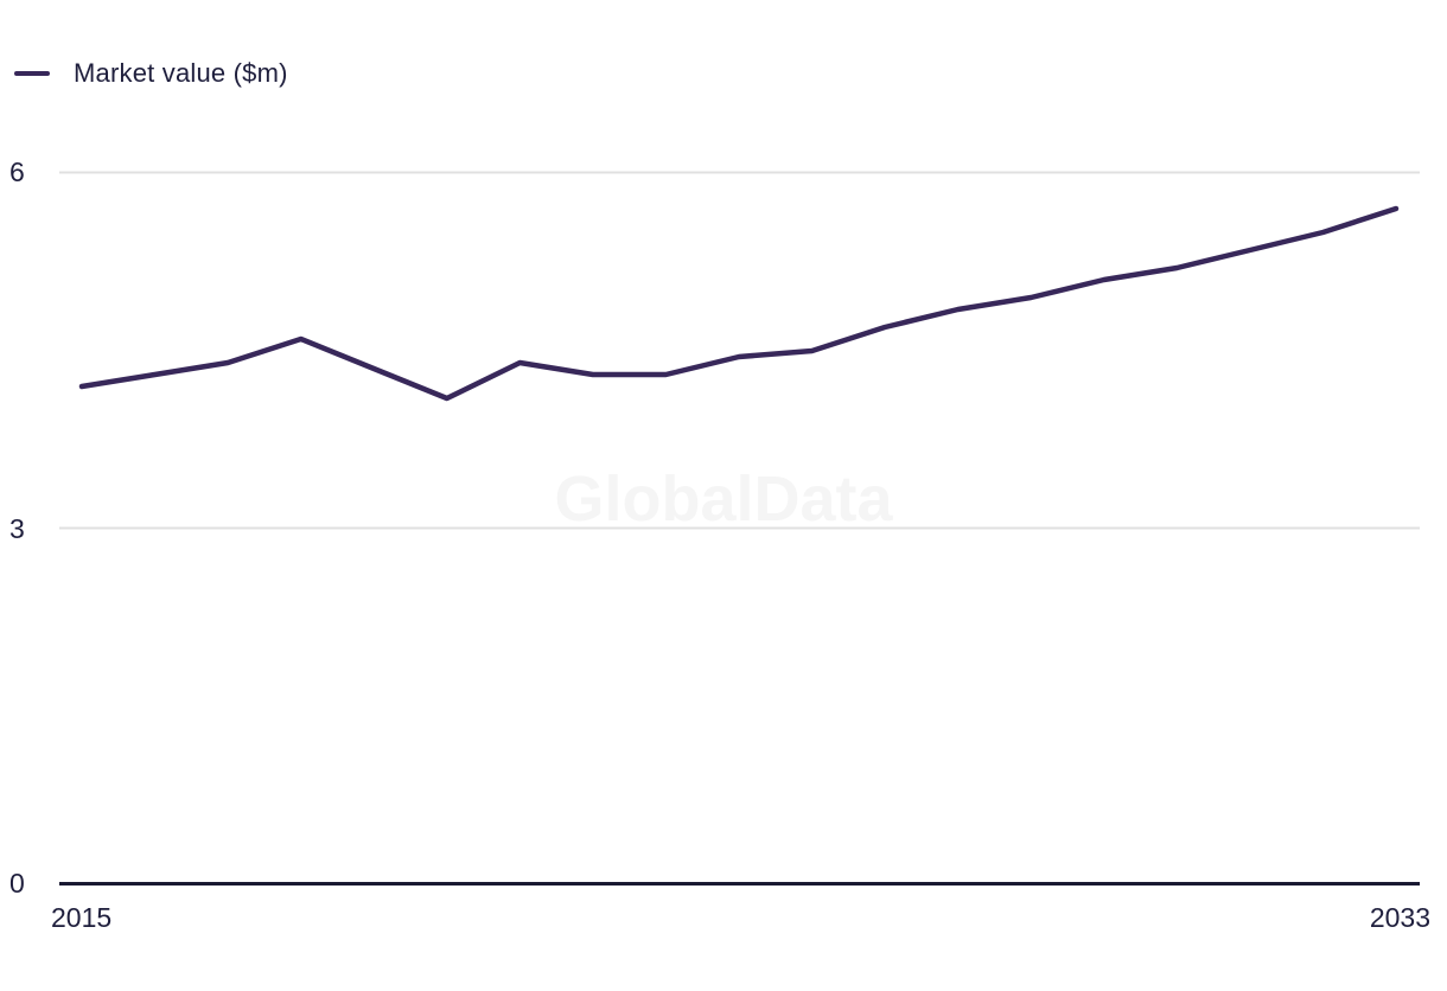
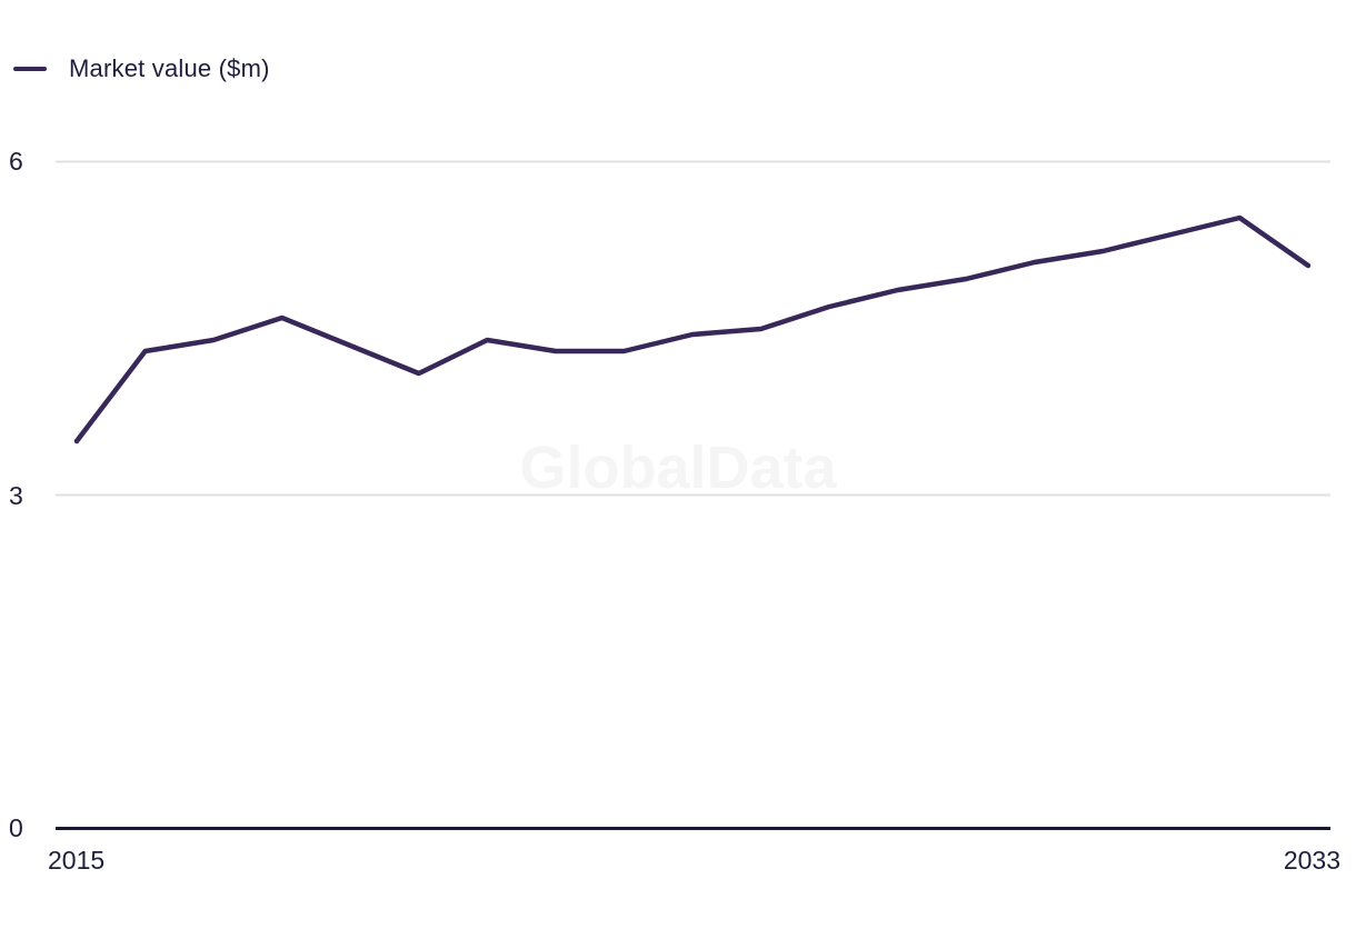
2015: 4.20 -> 3.49
2033: 5.70 -> 5.07
